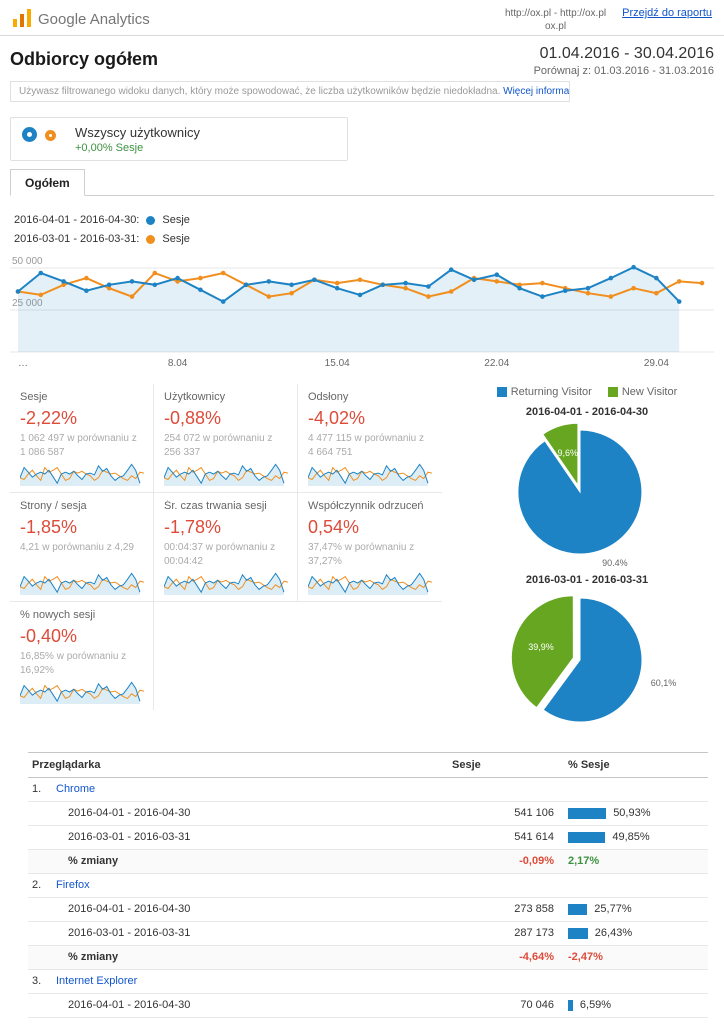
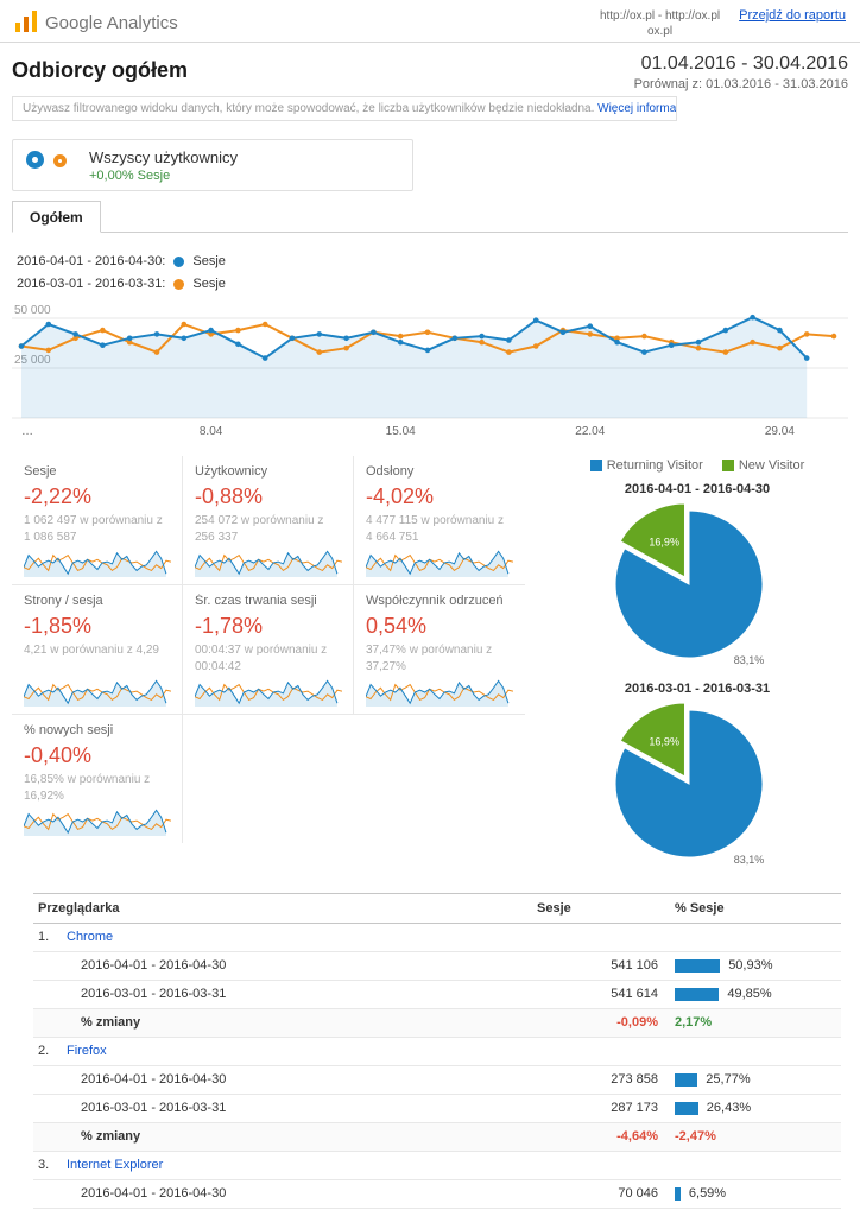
2016-04-01 - 2016-04-30/Returning Visitor: 90,4% -> 83,1%
2016-04-01 - 2016-04-30/New Visitor: 9,6% -> 16,9%
2016-03-01 - 2016-03-31/Returning Visitor: 60,1% -> 83,1%
2016-03-01 - 2016-03-31/New Visitor: 39,9% -> 16,9%
